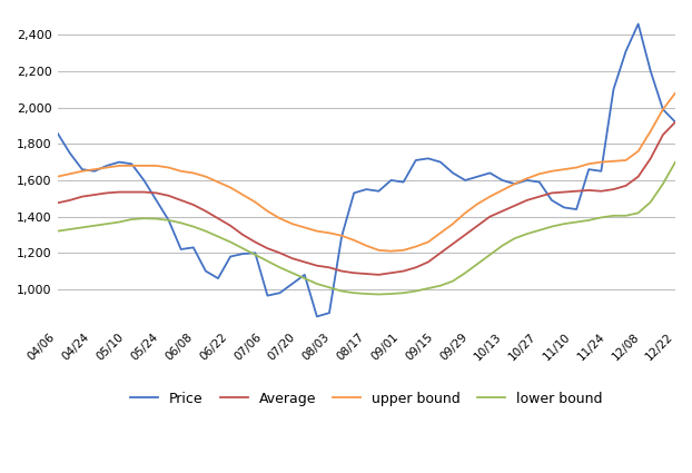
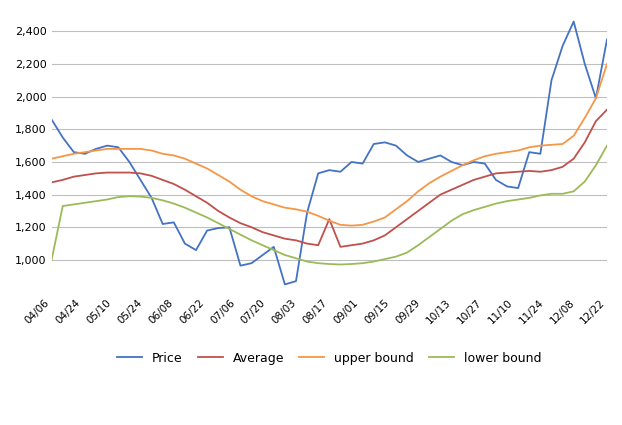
lower bound/04/06: 1,320 -> 1,000
Average/08/17: 1,080 -> 1,250
Price/12/22: 1,920 -> 2,350
upper bound/12/22: 2,080 -> 2,200
